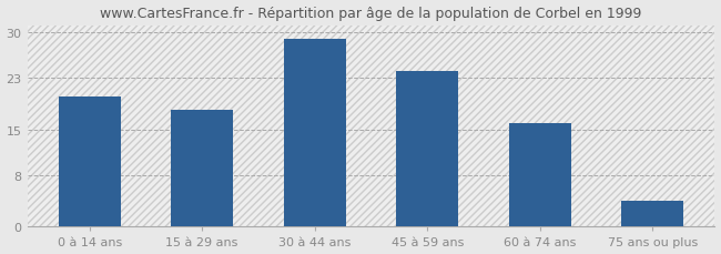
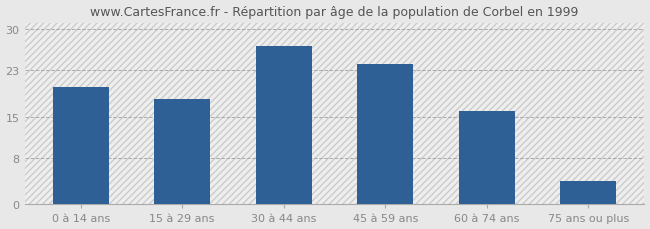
30 à 44 ans: 29 -> 27
